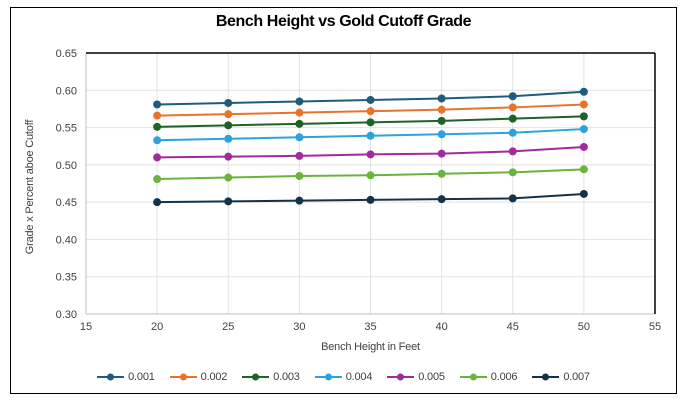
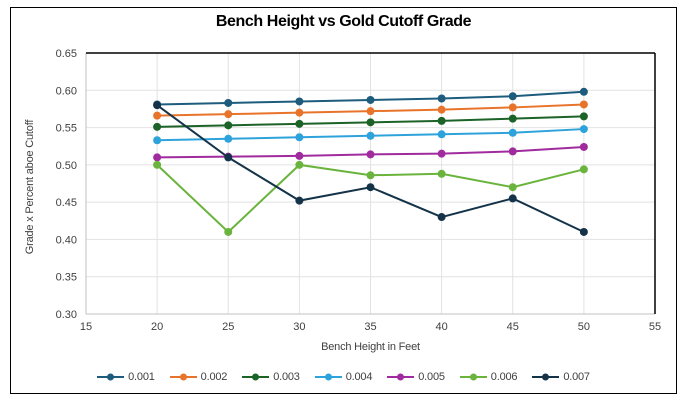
0.006/20: 0.48 -> 0.50
0.007/20: 0.45 -> 0.58
0.006/25: 0.48 -> 0.41
0.007/25: 0.45 -> 0.51
0.006/30: 0.48 -> 0.50
0.007/35: 0.45 -> 0.47
0.007/40: 0.45 -> 0.43
0.006/45: 0.49 -> 0.47
0.007/50: 0.46 -> 0.41
